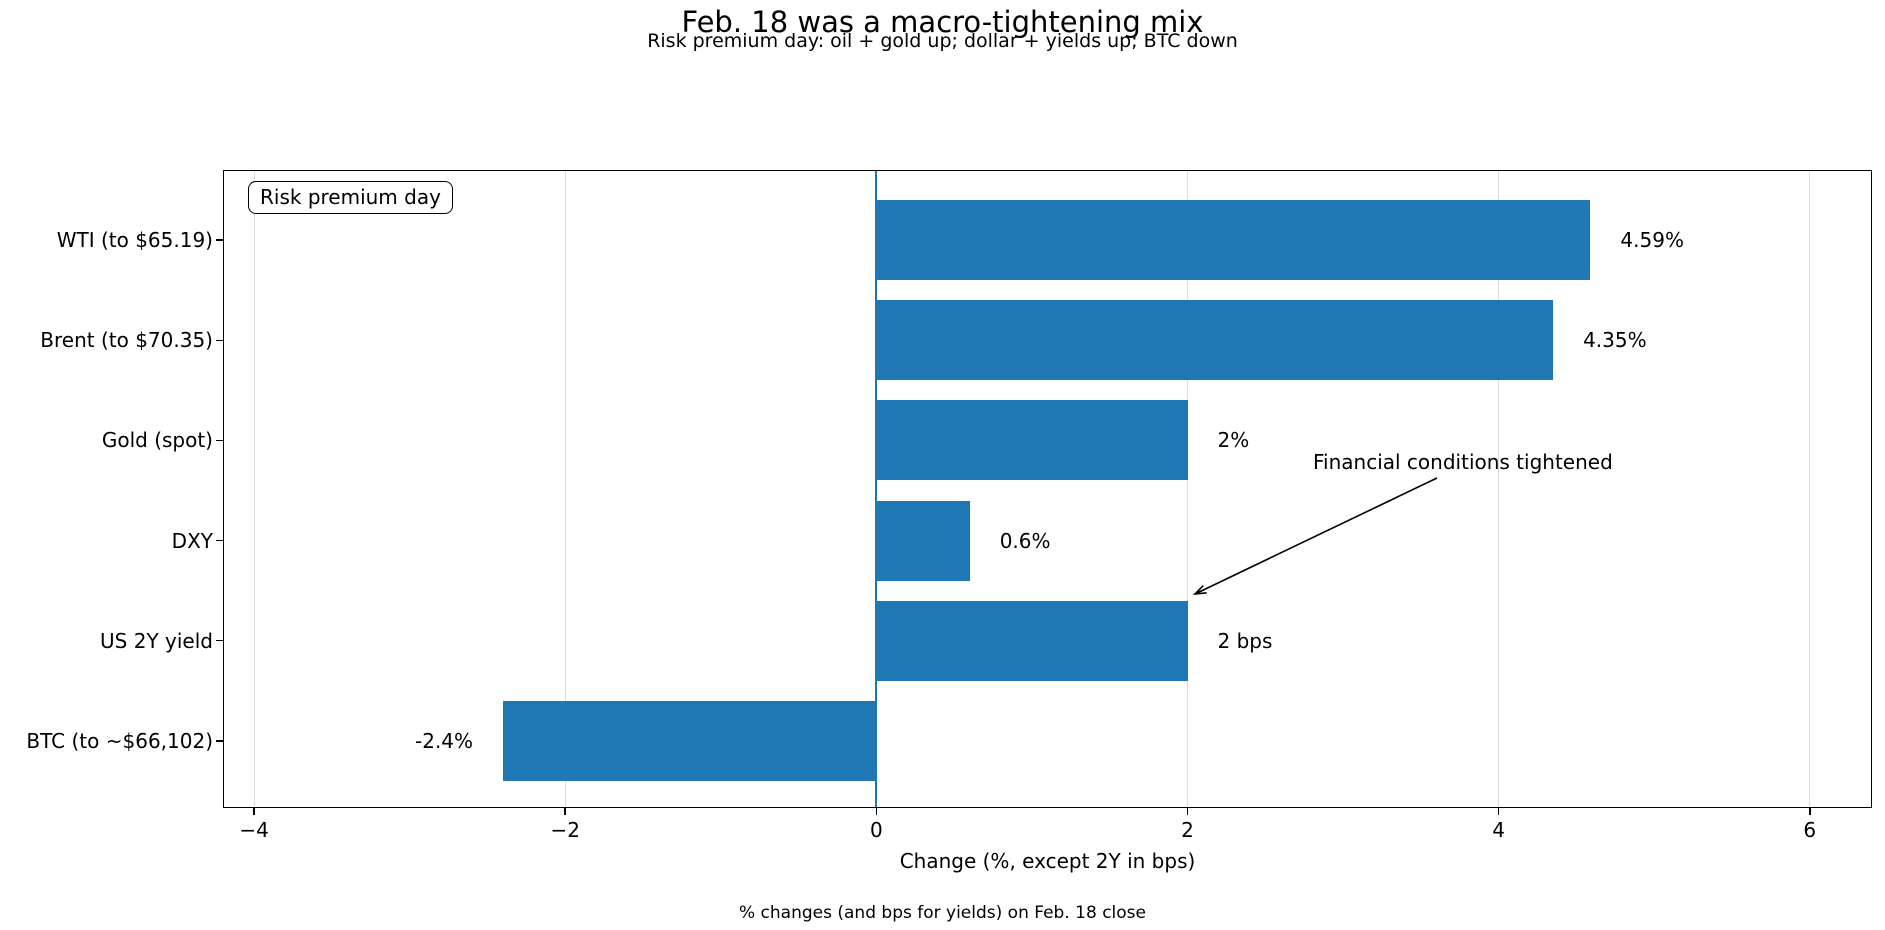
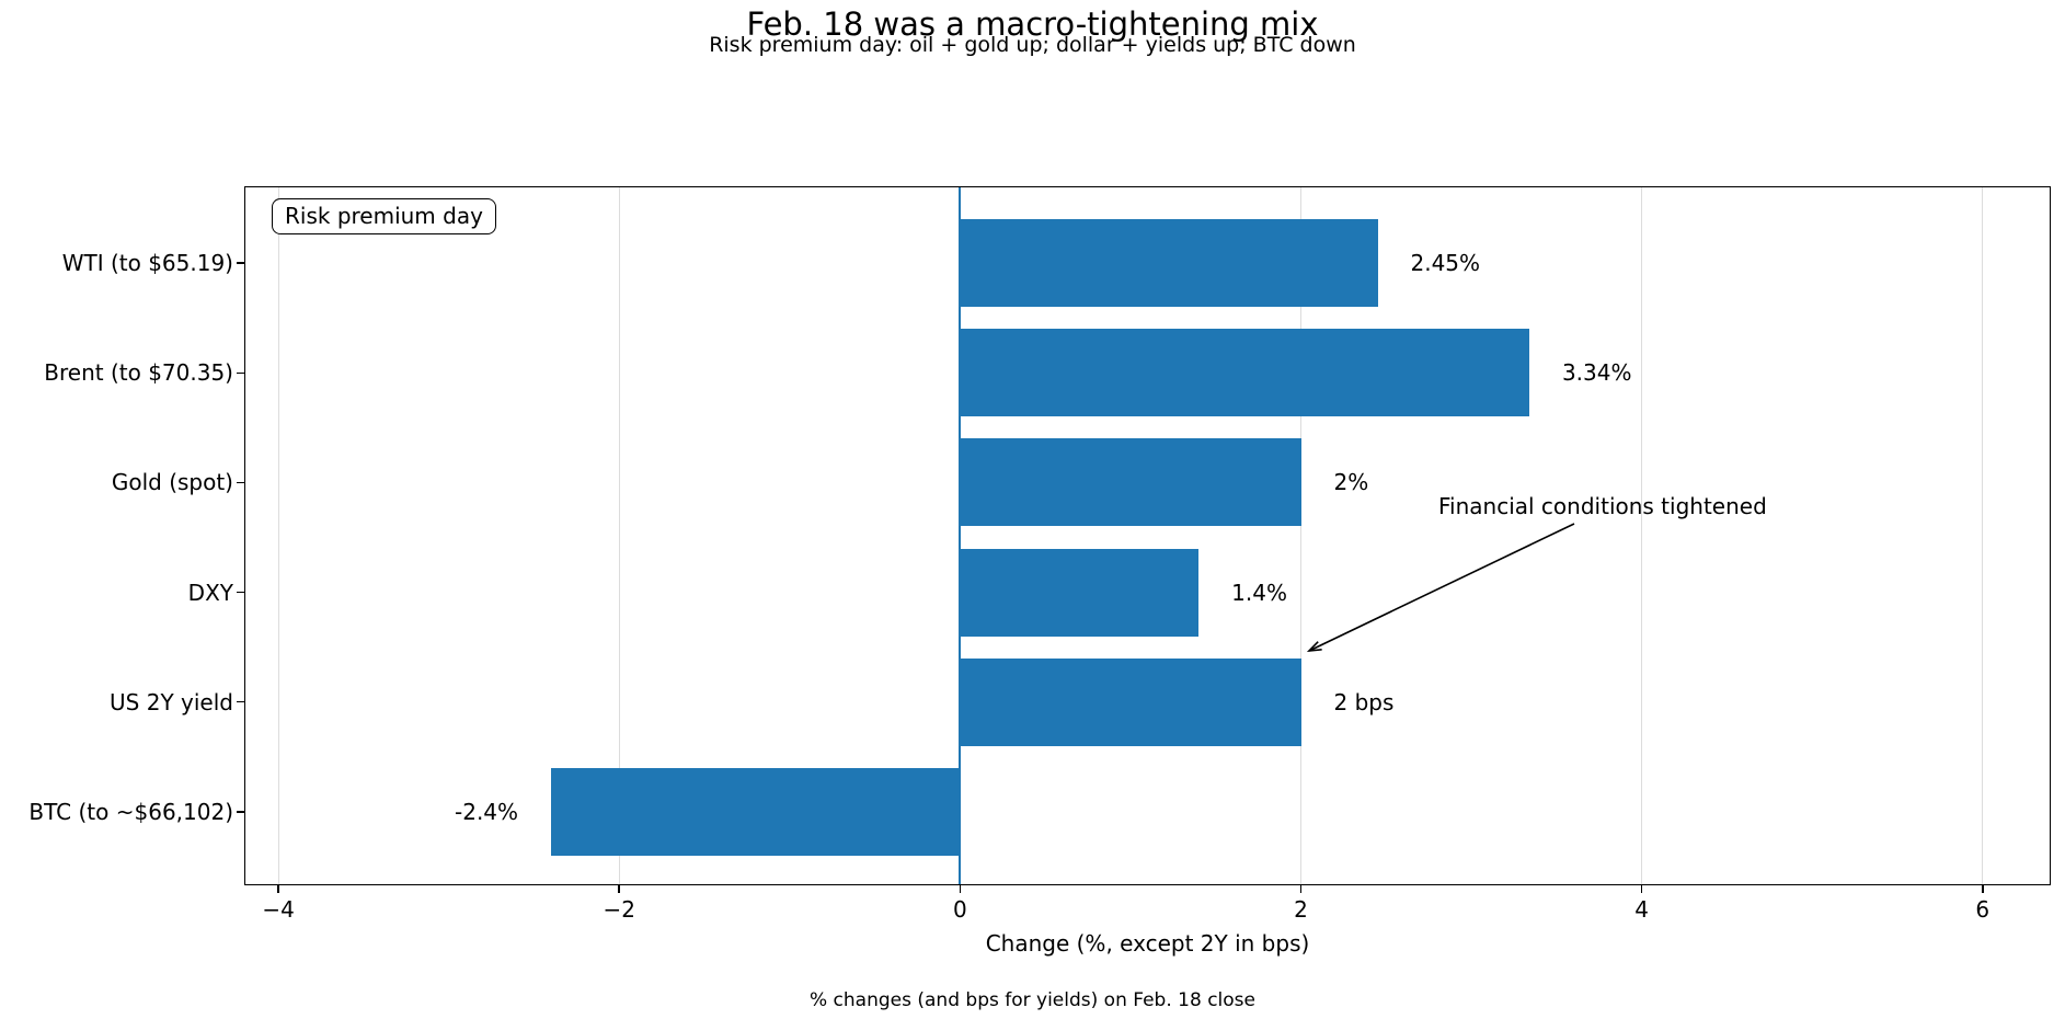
WTI (to $65.19): 4.59% -> 2.45%
Brent (to $70.35): 4.35% -> 3.34%
DXY: 0.6% -> 1.4%
